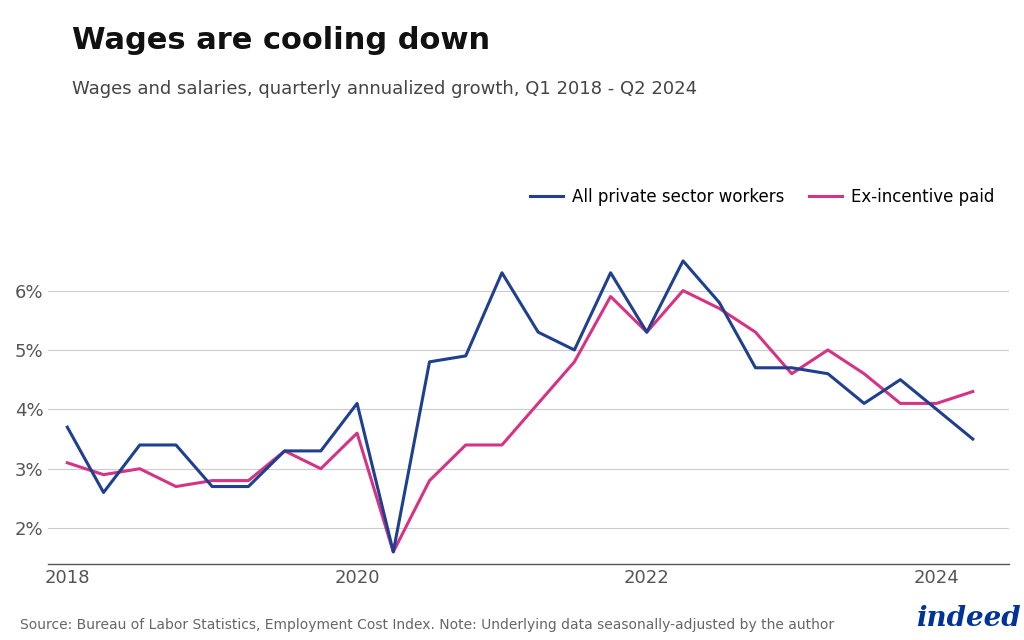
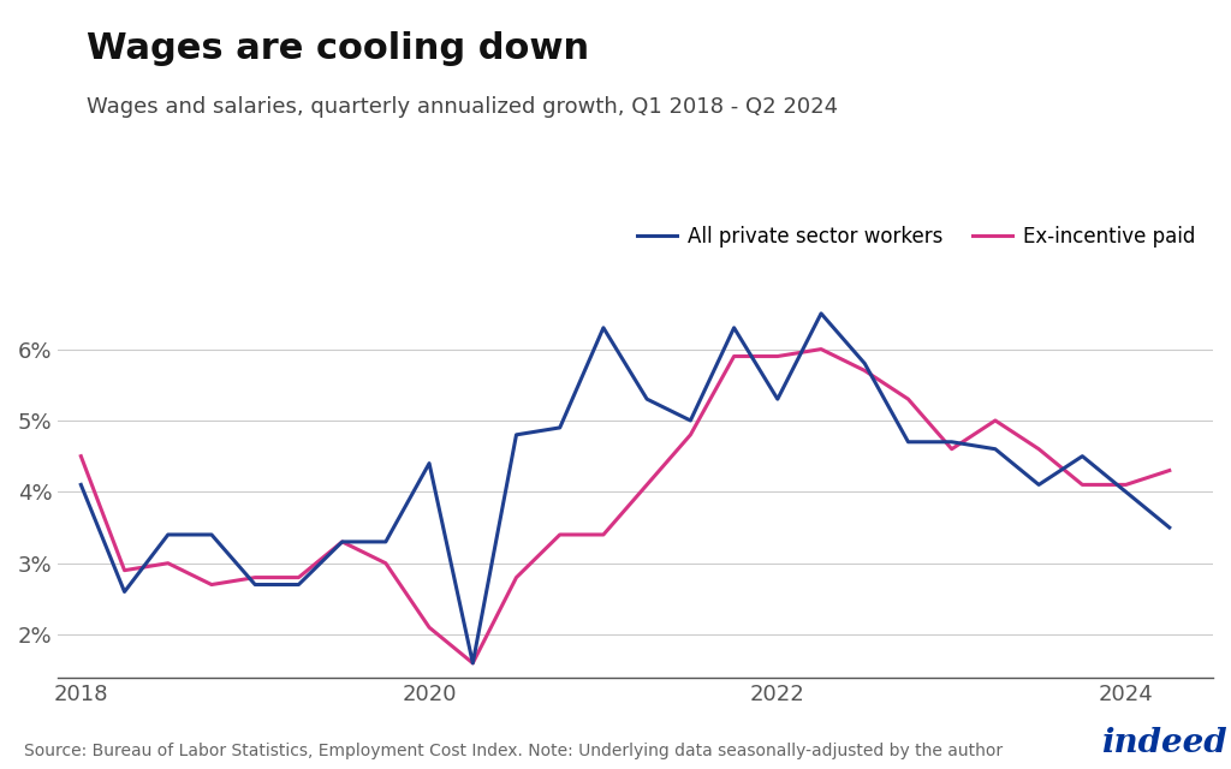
All private sector workers/2018: 3.7% -> 4.1%
Ex-incentive paid/2018: 3.1% -> 4.5%
All private sector workers/2020: 4.1% -> 4.4%
Ex-incentive paid/2020: 3.6% -> 2.1%
Ex-incentive paid/2022: 5.3% -> 5.9%
